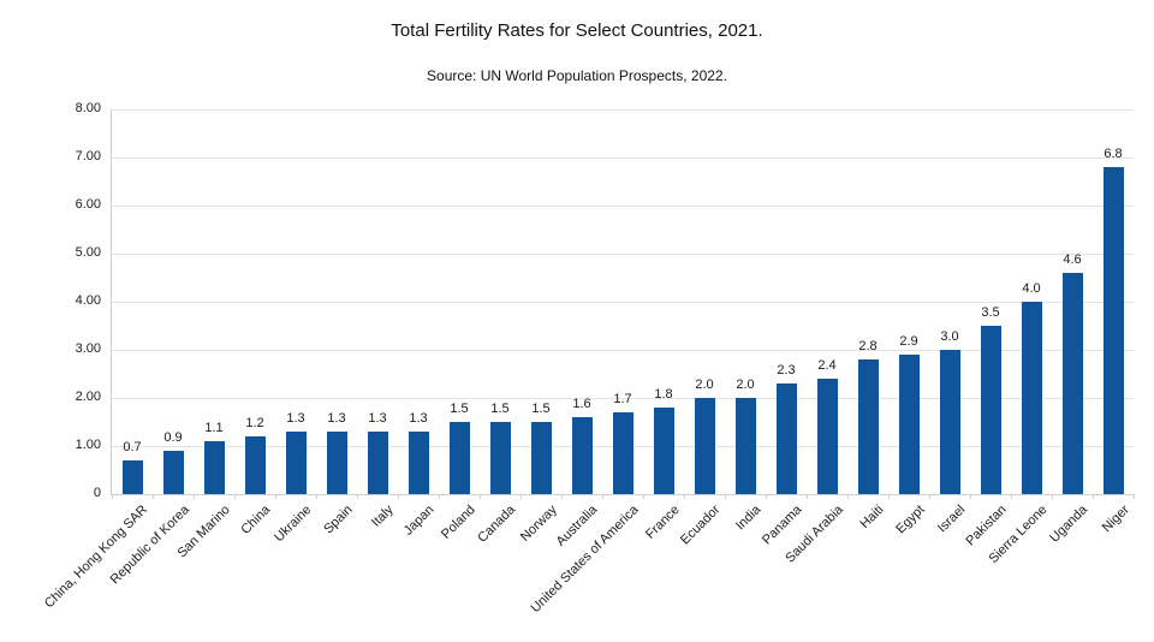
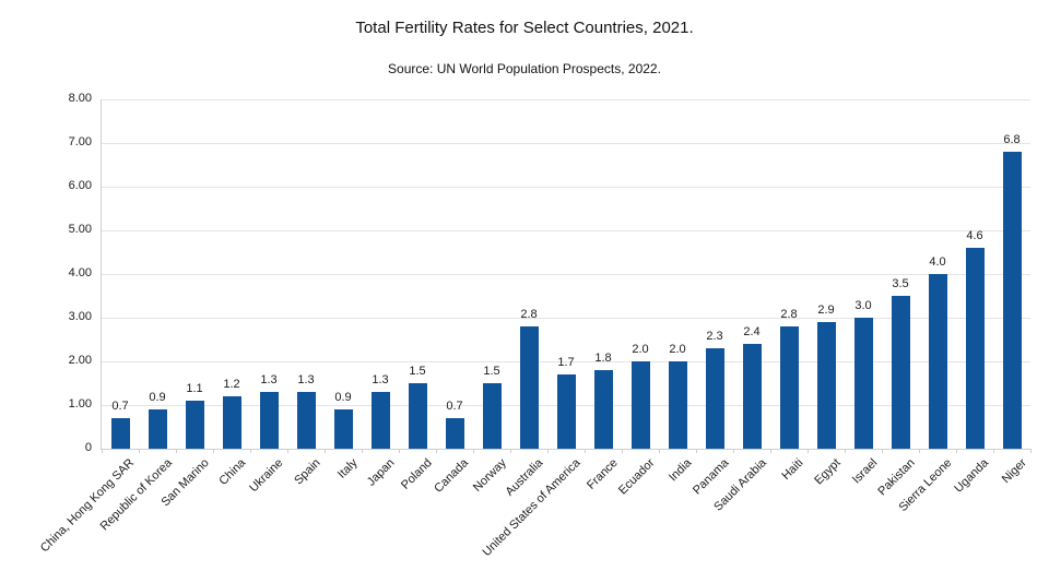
Italy: 1.3 -> 0.9
Canada: 1.5 -> 0.7
Australia: 1.6 -> 2.8
